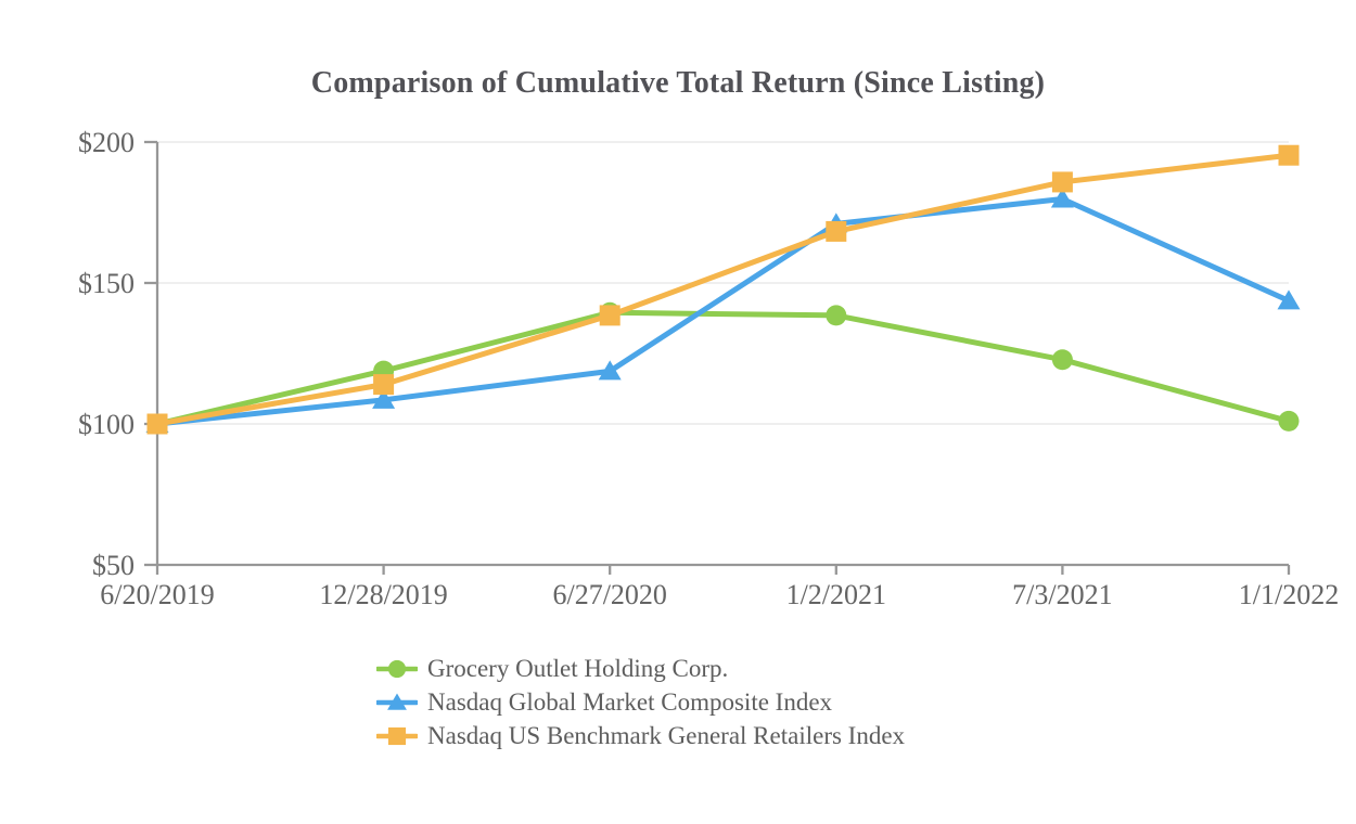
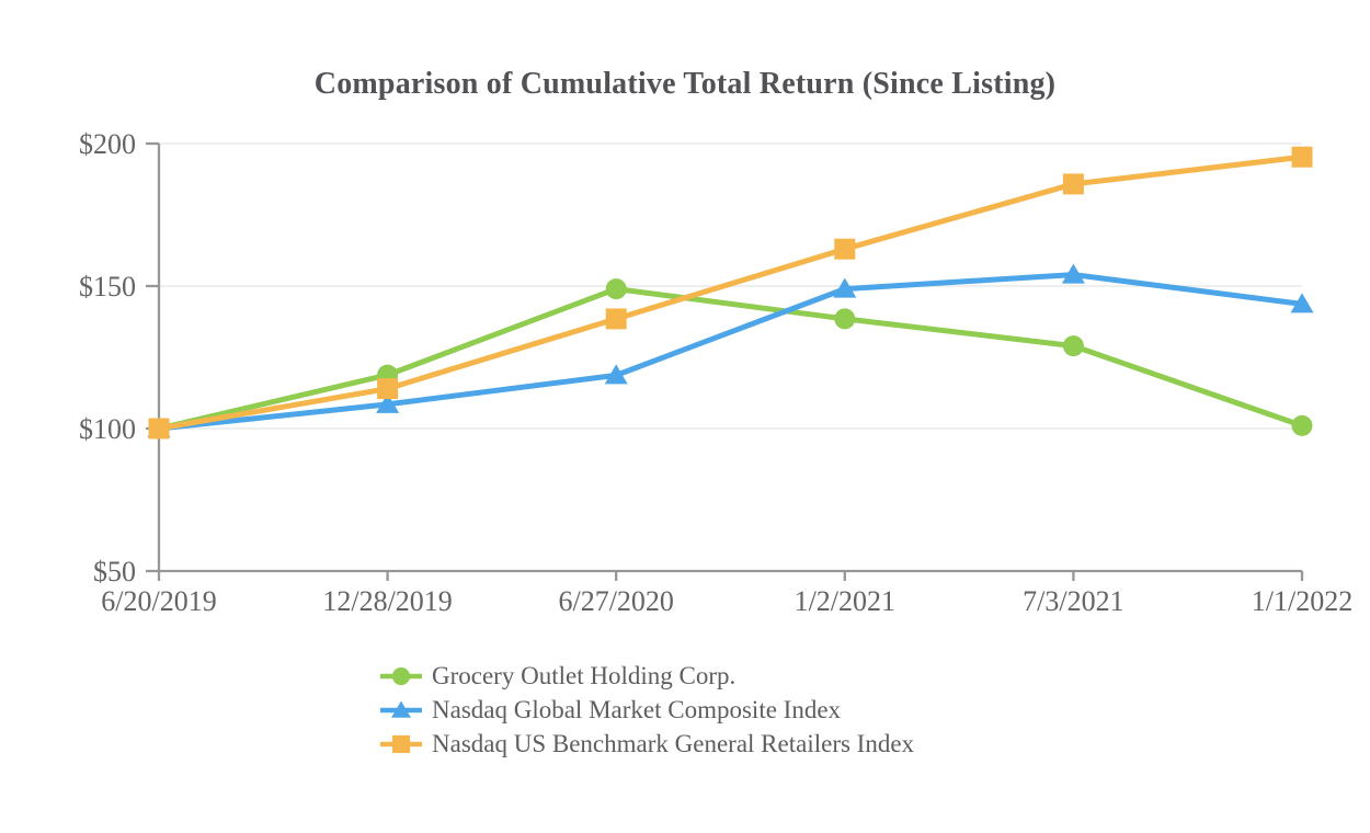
Grocery Outlet Holding Corp./6/27/2020: $140 -> $149
Nasdaq Global Market Composite Index/1/2/2021: $171 -> $149
Nasdaq US Benchmark General Retailers Index/1/2/2021: $168 -> $163
Grocery Outlet Holding Corp./7/3/2021: $123 -> $129
Nasdaq Global Market Composite Index/7/3/2021: $180 -> $154
